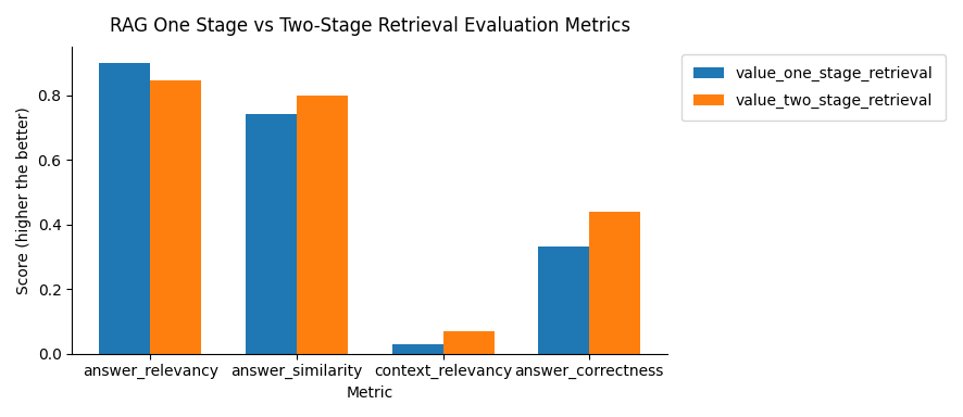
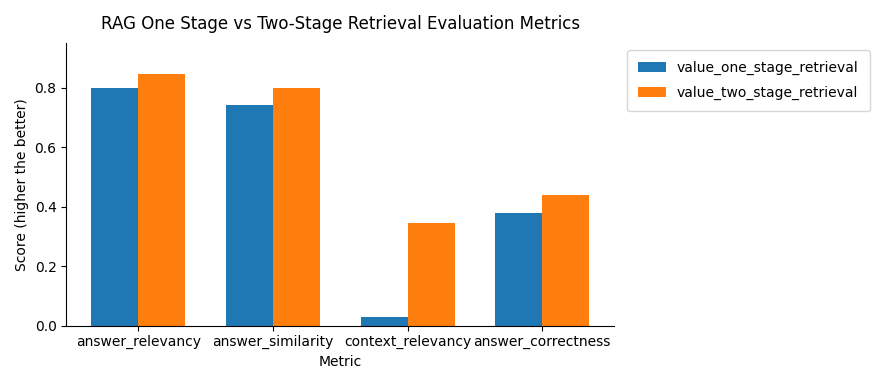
value_one_stage_retrieval/answer_relevancy: 0.90 -> 0.80
value_two_stage_retrieval/context_relevancy: 0.070 -> 0.345
value_one_stage_retrieval/answer_correctness: 0.33 -> 0.38
